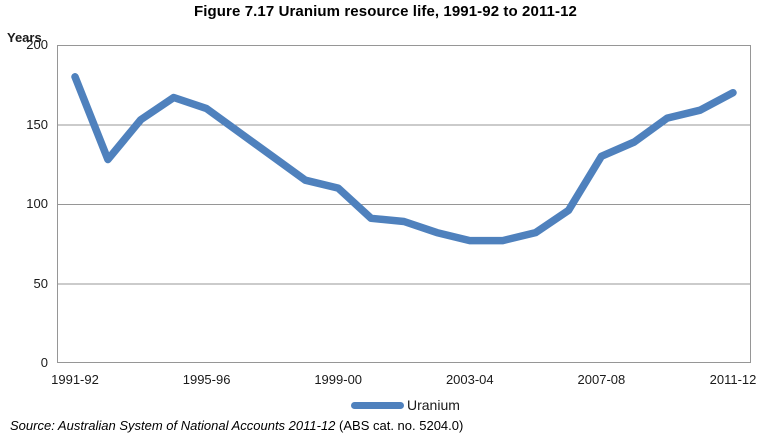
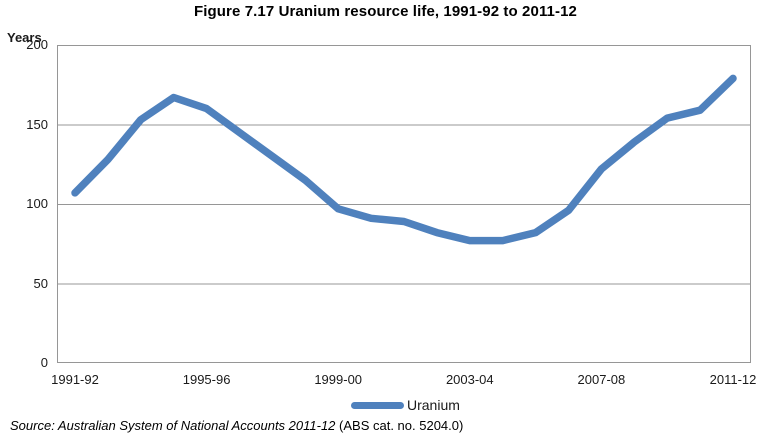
1991-92: 180 -> 107
1999-00: 110 -> 97
2007-08: 130 -> 122
2011-12: 170 -> 179
